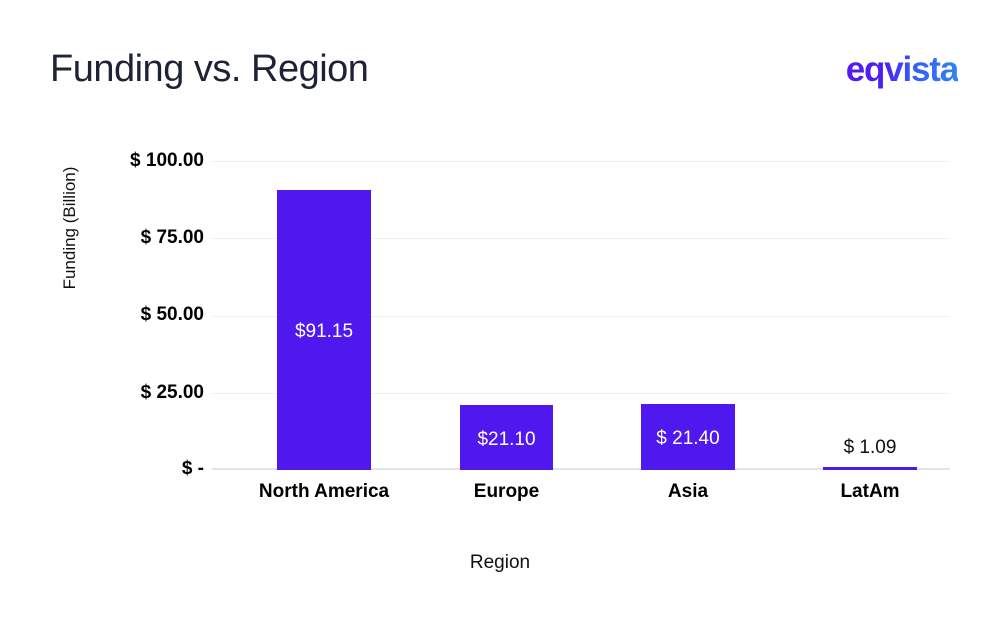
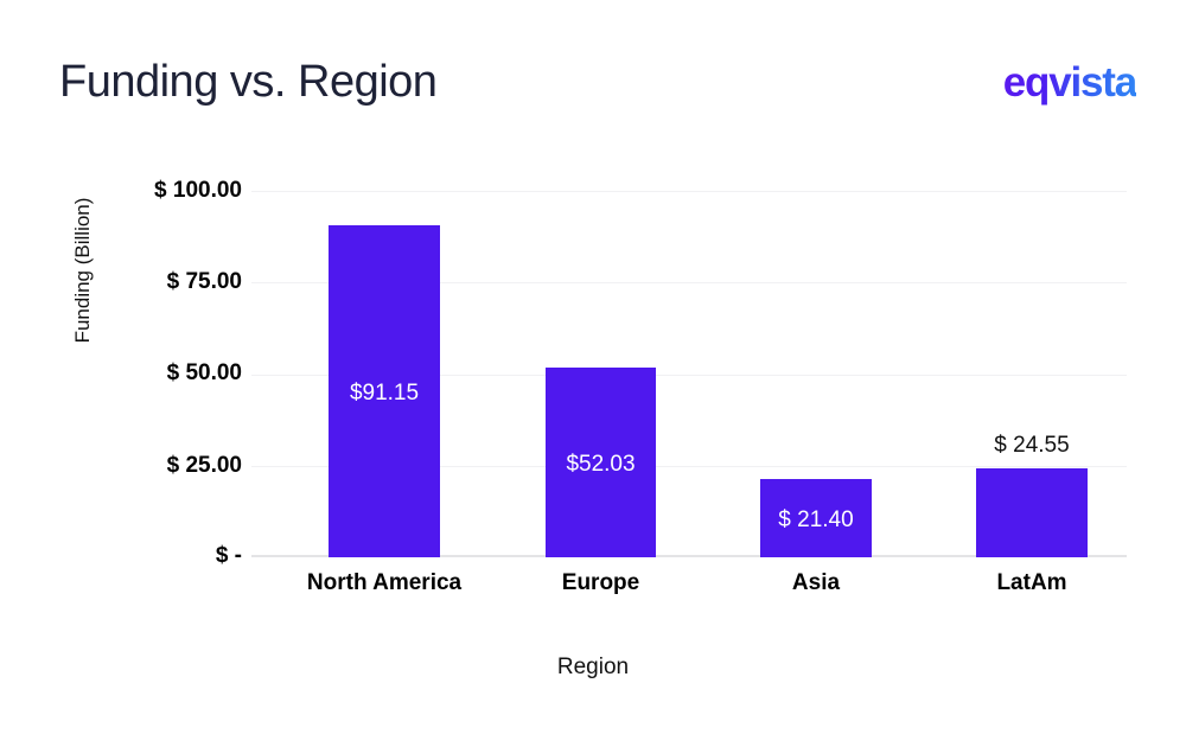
Europe: $21.10 -> $52.03
LatAm: 1.09 -> 24.55
